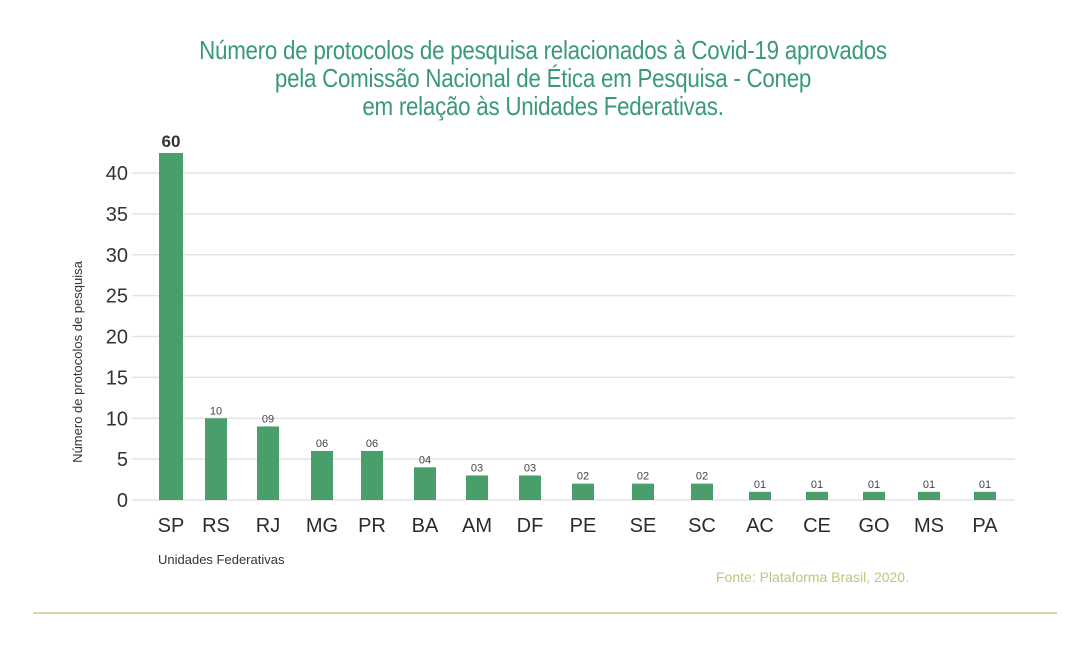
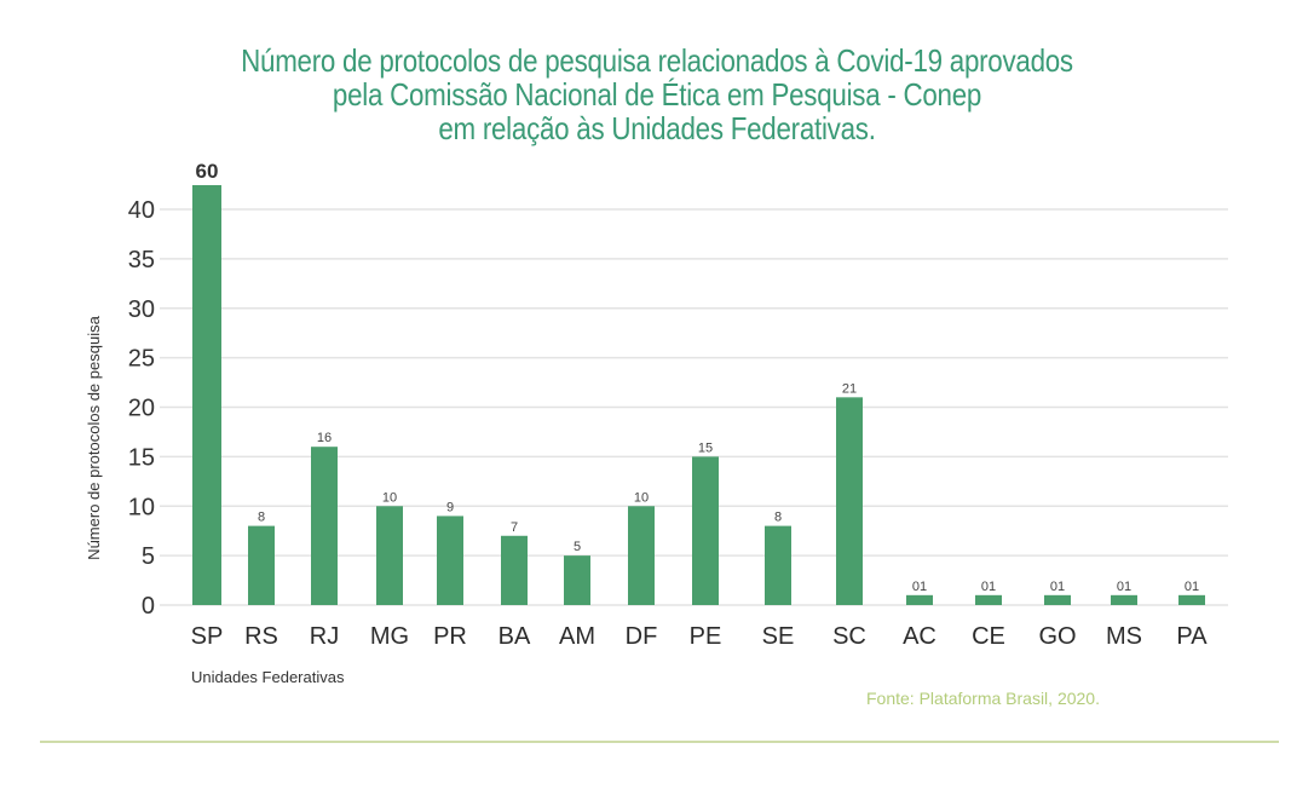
RS: 10 -> 8
RJ: 09 -> 16
MG: 06 -> 10
PR: 06 -> 9
BA: 04 -> 7
AM: 03 -> 5
DF: 03 -> 10
PE: 02 -> 15
SE: 02 -> 8
SC: 02 -> 21
